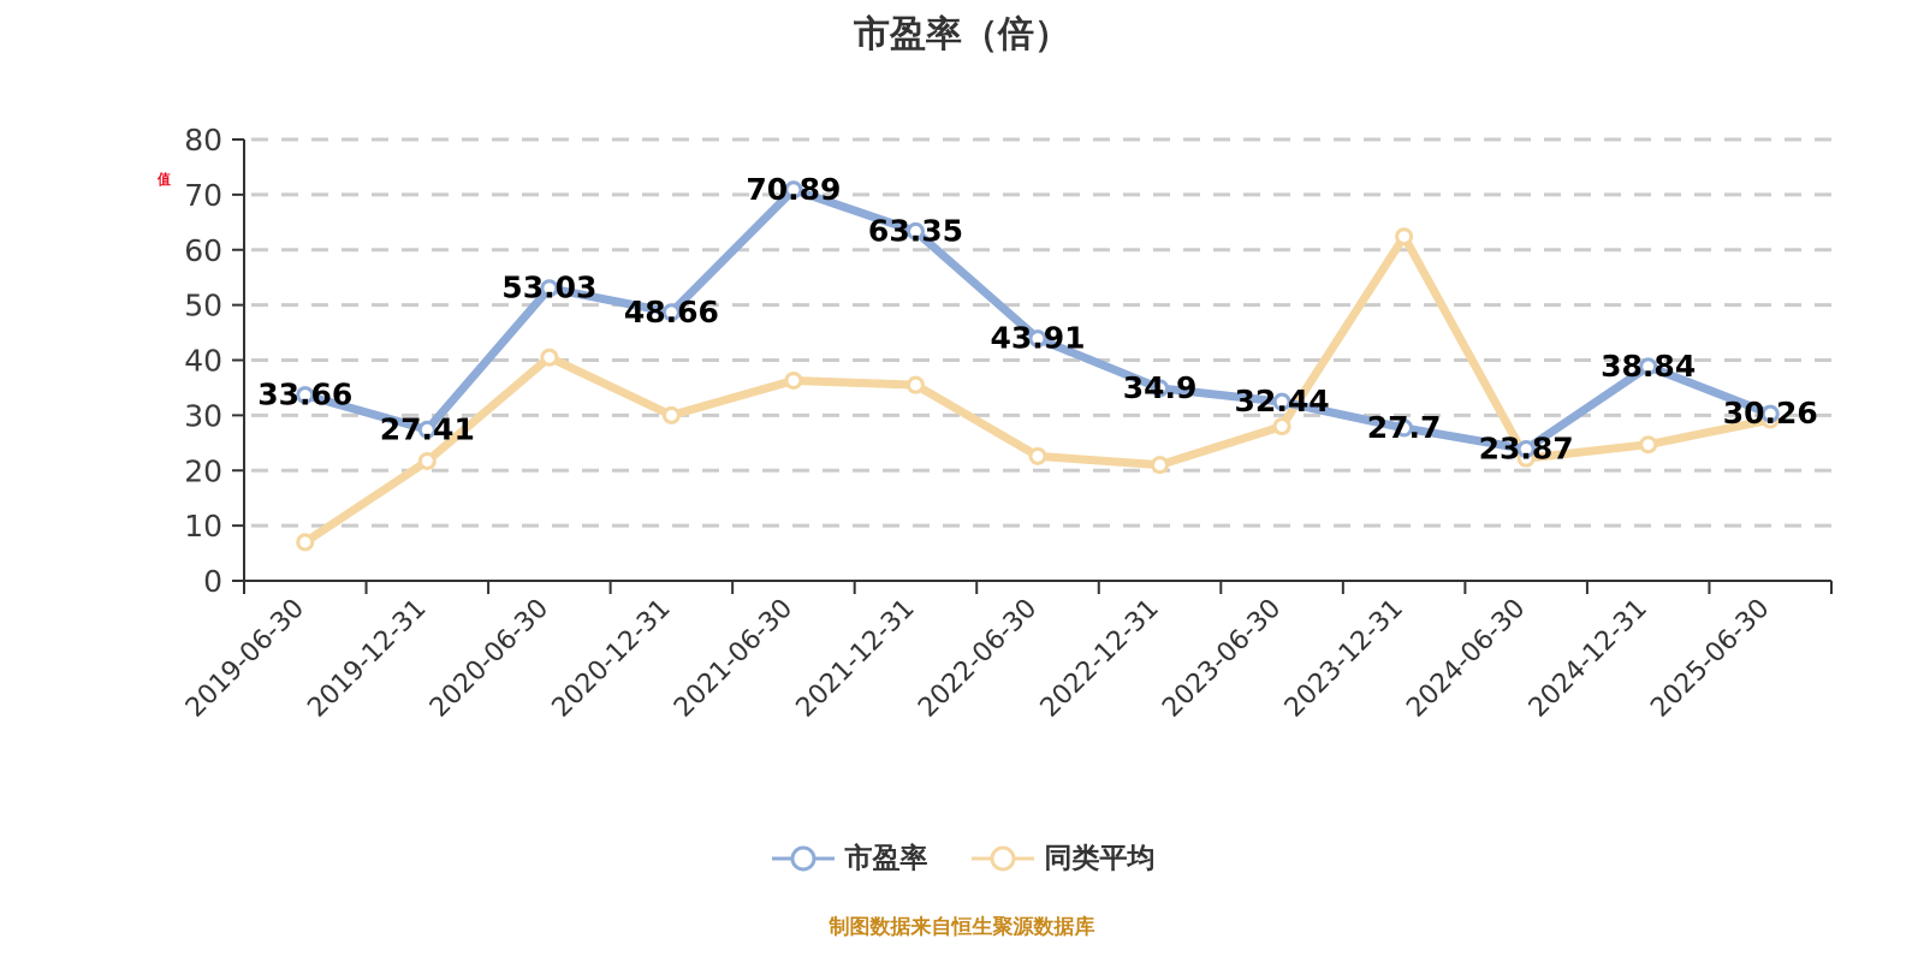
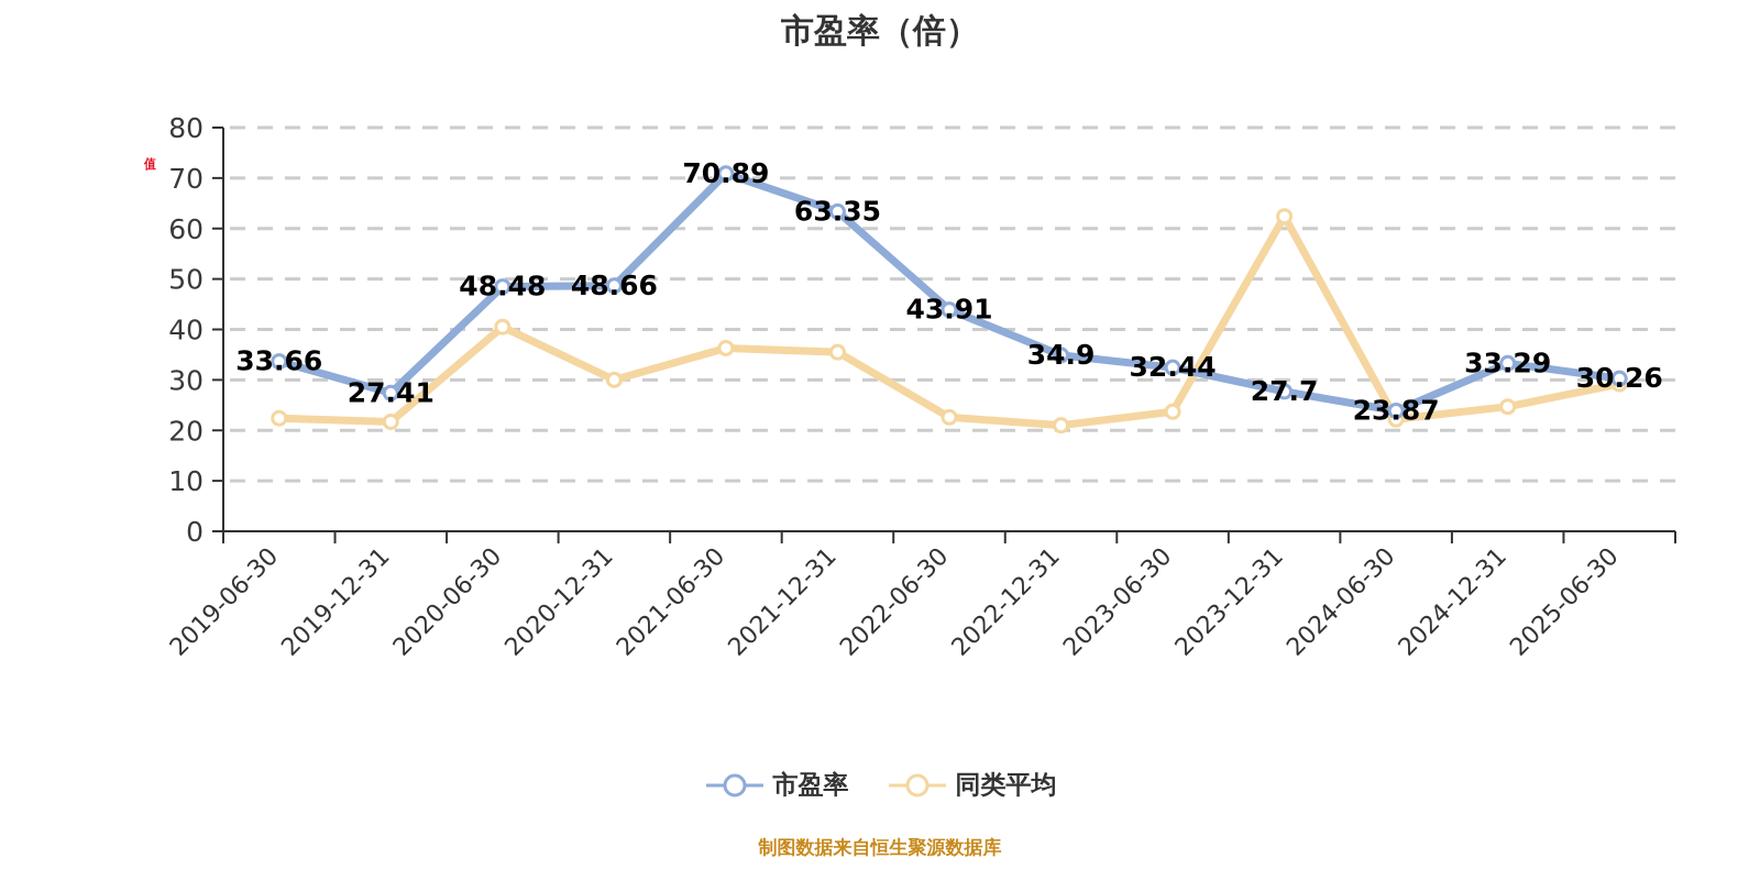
同类平均/2019-06-30: 7 -> 22
市盈率/2020-06-30: 53.03 -> 48.48
同类平均/2023-06-30: 28 -> 24
市盈率/2024-12-31: 38.84 -> 33.29
